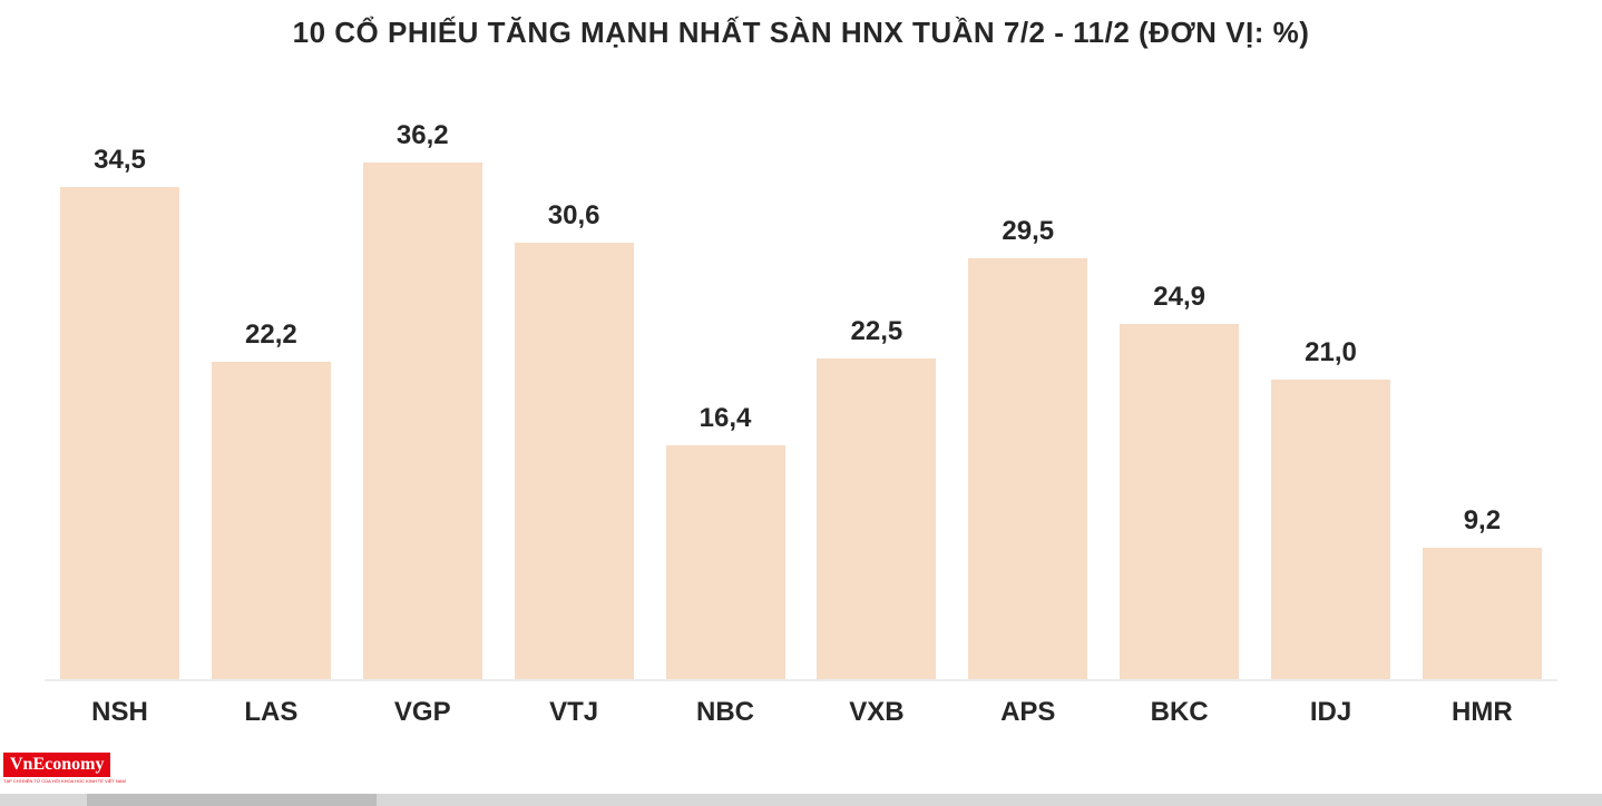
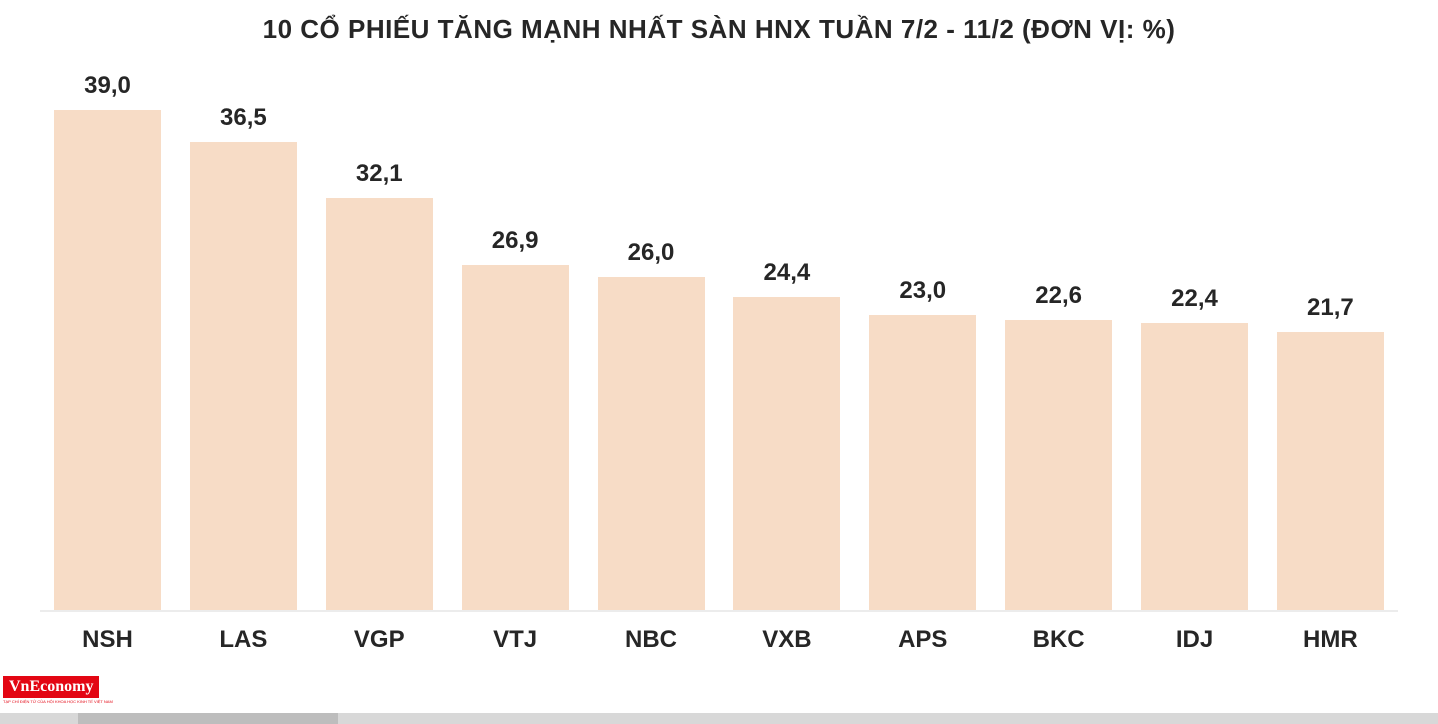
NSH: 34,5 -> 39,0
LAS: 22,2 -> 36,5
VGP: 36,2 -> 32,1
VTJ: 30,6 -> 26,9
NBC: 16,4 -> 26,0
VXB: 22,5 -> 24,4
APS: 29,5 -> 23,0
BKC: 24,9 -> 22,6
IDJ: 21,0 -> 22,4
HMR: 9,2 -> 21,7
